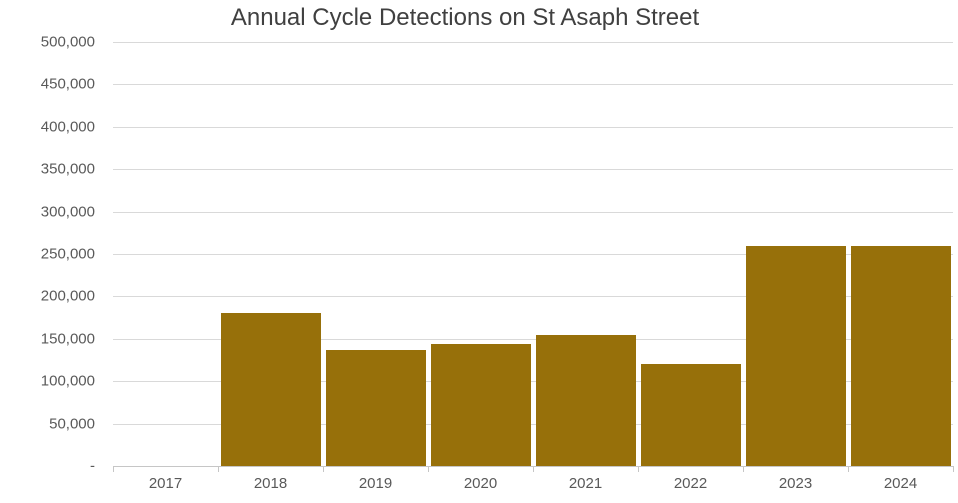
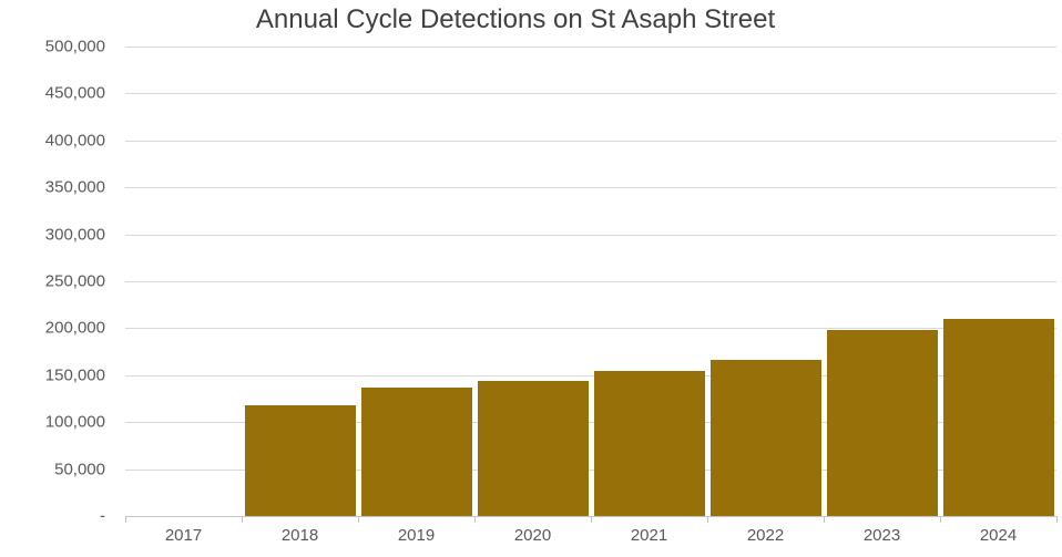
2018: 180000 -> 120000
2022: 120000 -> 170000
2023: 260000 -> 200000
2024: 260000 -> 210000
